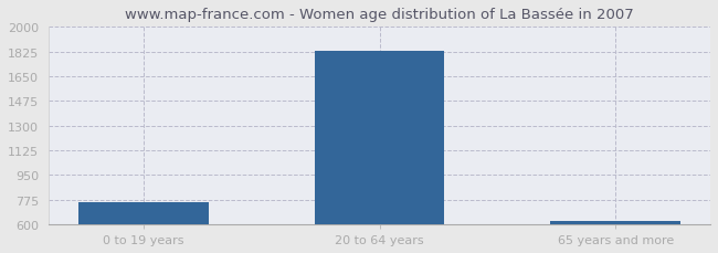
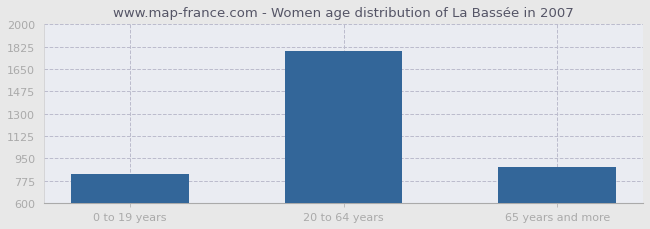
0 to 19 years: 750 -> 830
20 to 64 years: 1830 -> 1790
65 years and more: 620 -> 880
